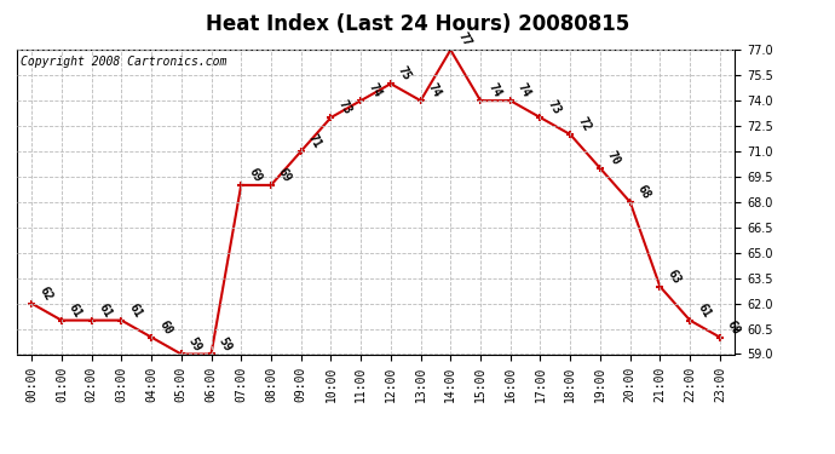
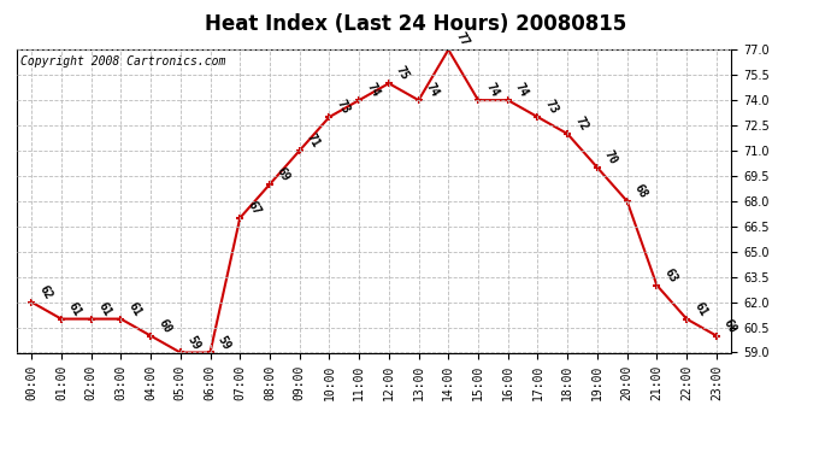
07:00: 69 -> 67
